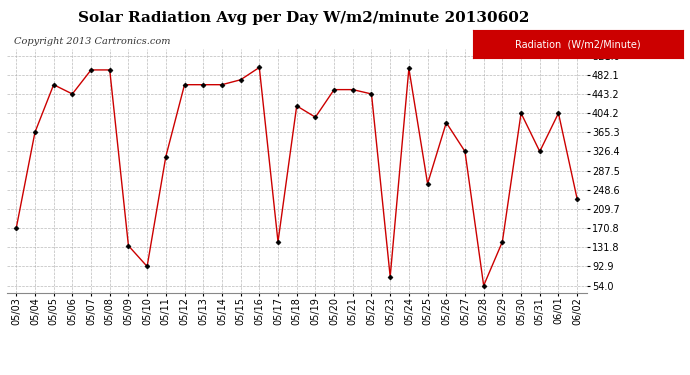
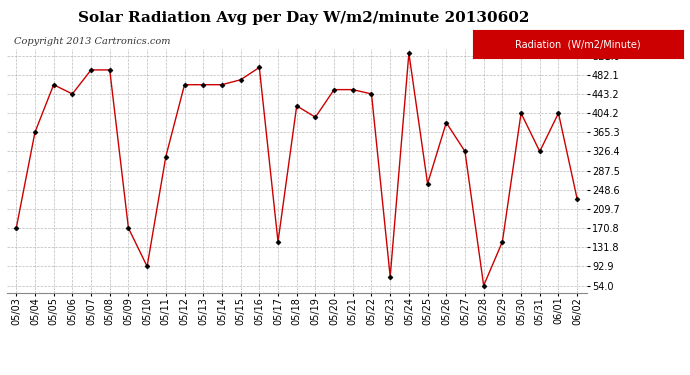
05/09: 135 -> 171
05/24: 495 -> 526
